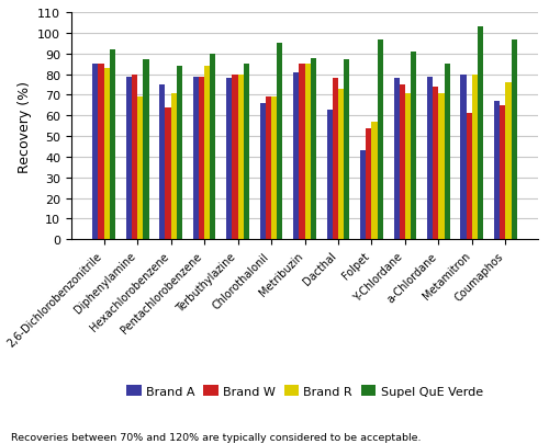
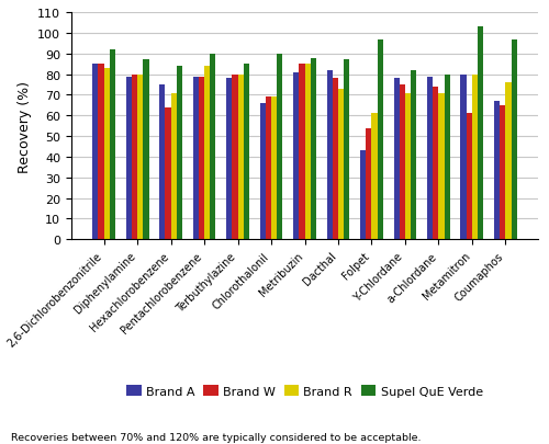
Brand R/Diphenylamine: 69 -> 80
Supel QuE Verde/Chlorothalonil: 95 -> 90
Brand A/Dacthal: 63 -> 82
Brand R/Folpet: 57 -> 61
Supel QuE Verde/Y-Chlordane: 91 -> 82
Supel QuE Verde/a-Chlordane: 85 -> 80
